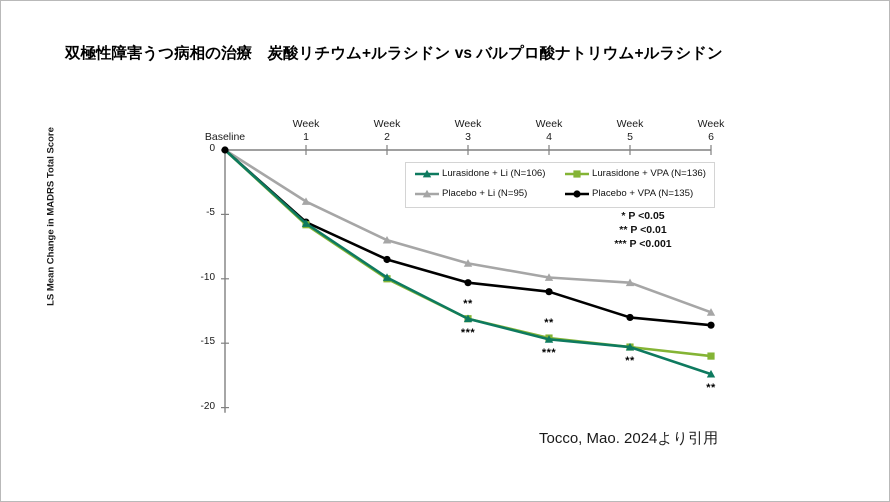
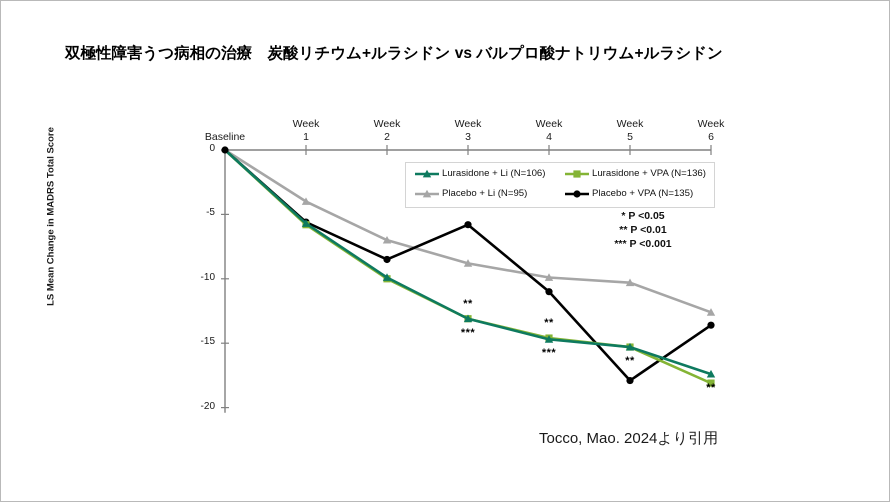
Placebo + VPA (N=135)/Week 3: -10.3 -> -5.8
Placebo + VPA (N=135)/Week 5: -13.0 -> -17.9
Lurasidone + VPA (N=136)/Week 6: -16.0 -> -18.1
